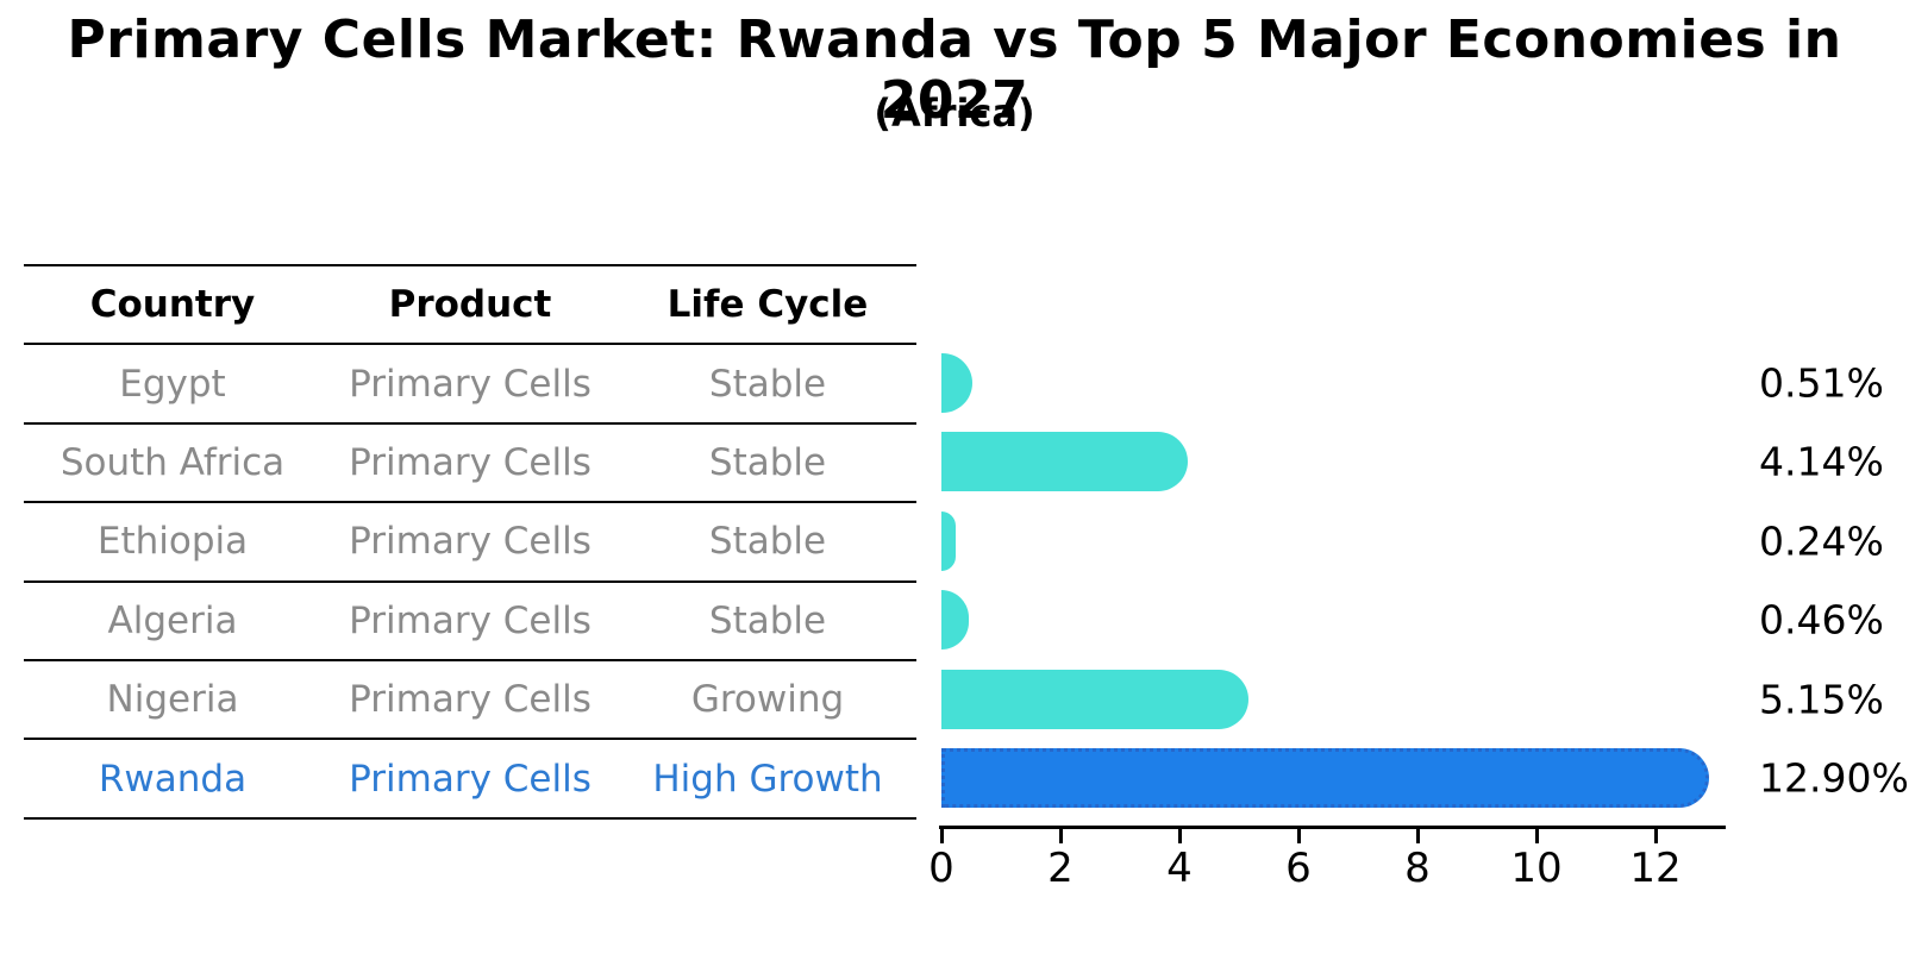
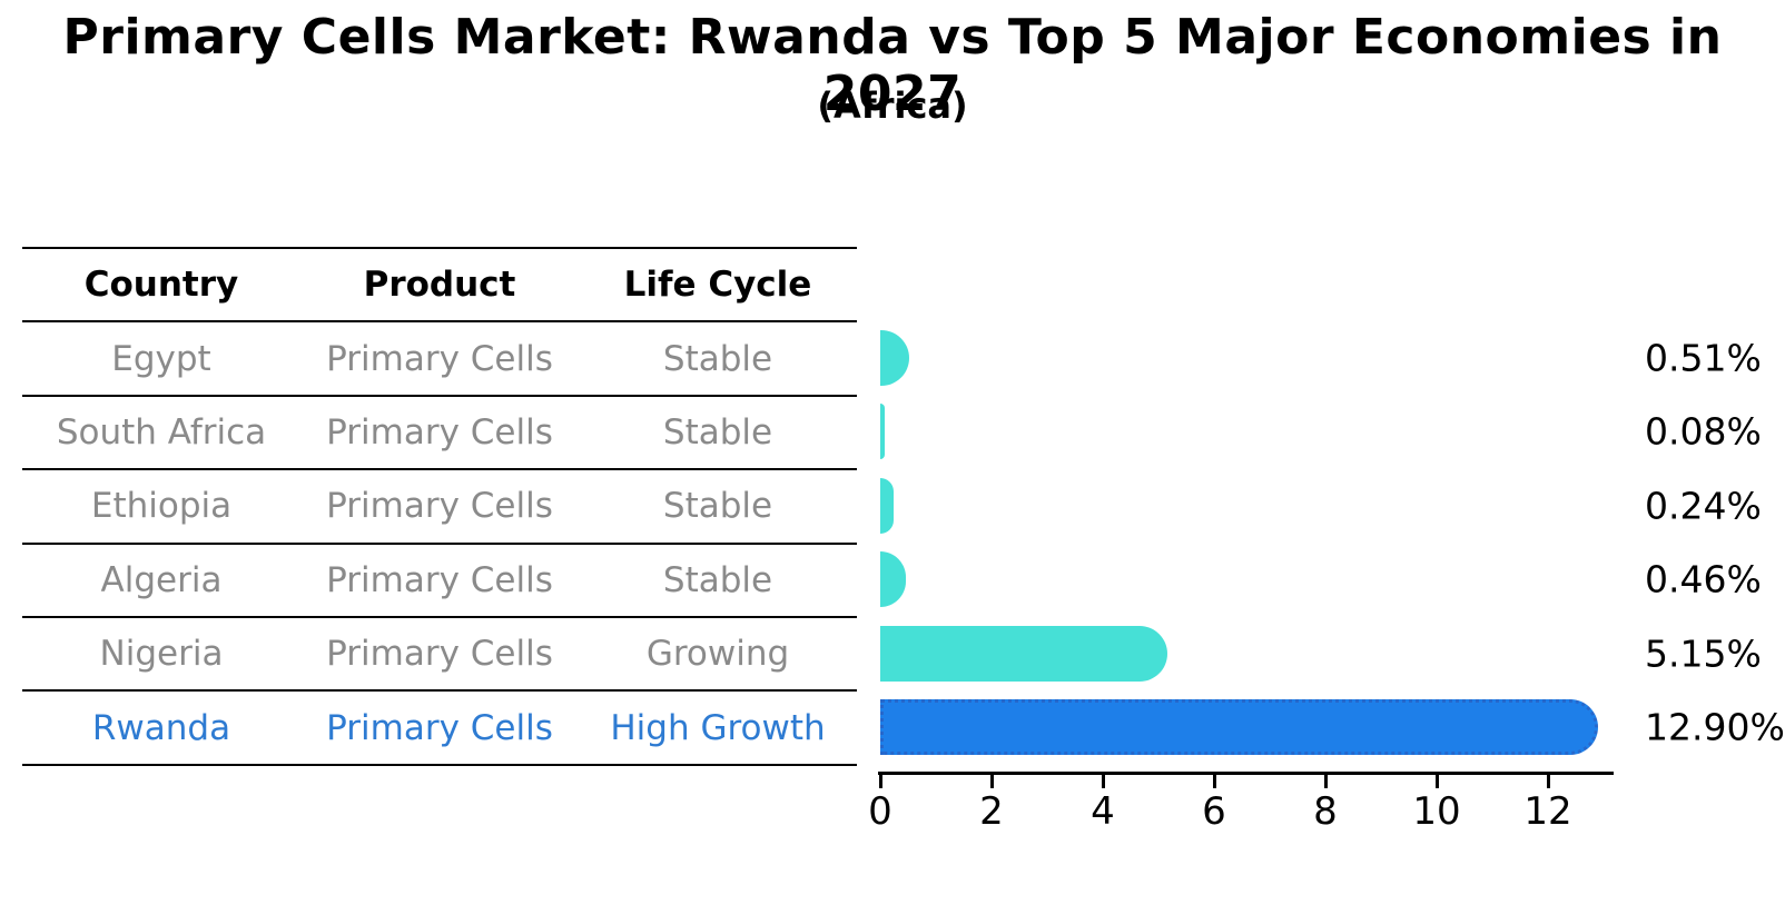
South Africa: 4.14% -> 0.08%
